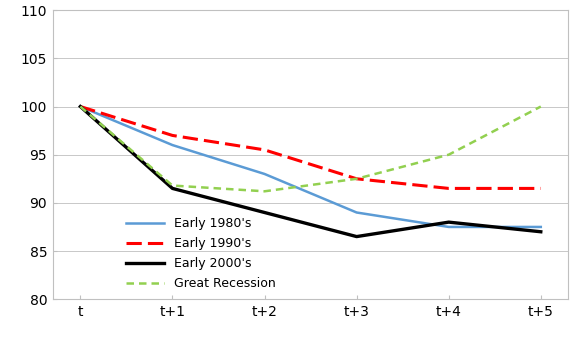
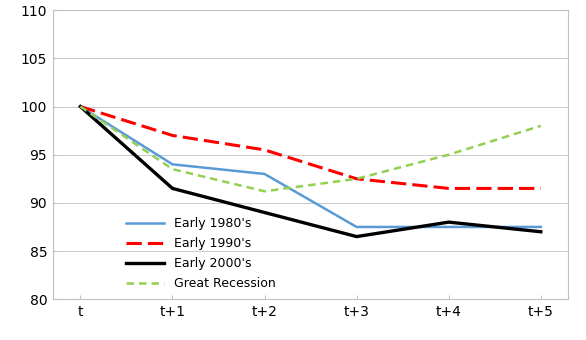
Early 1980's/t+1: 96.0 -> 94.0
Great Recession/t+1: 91.8 -> 93.5
Early 1980's/t+3: 89.0 -> 87.5
Great Recession/t+5: 100.0 -> 98.0
